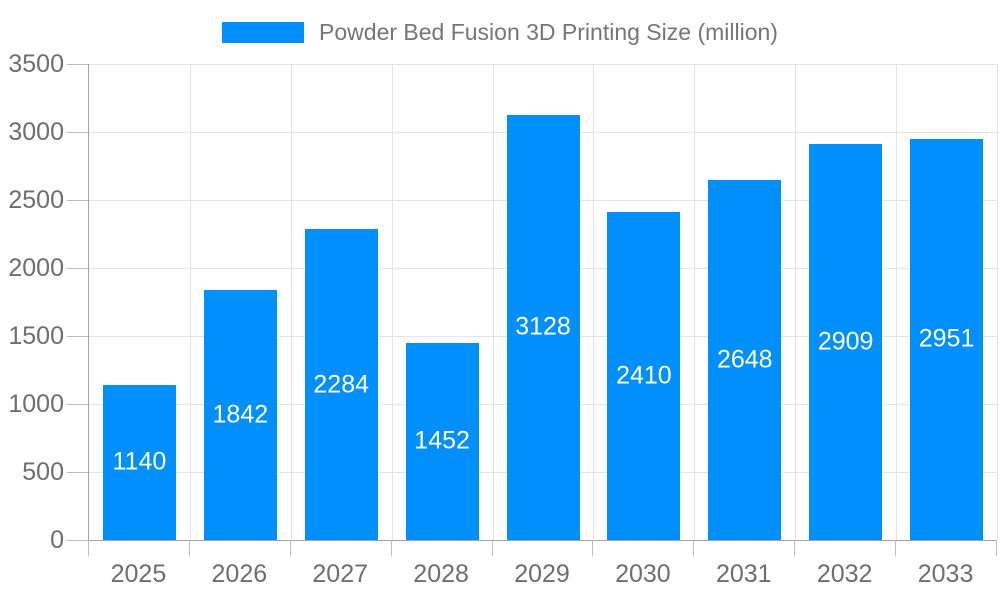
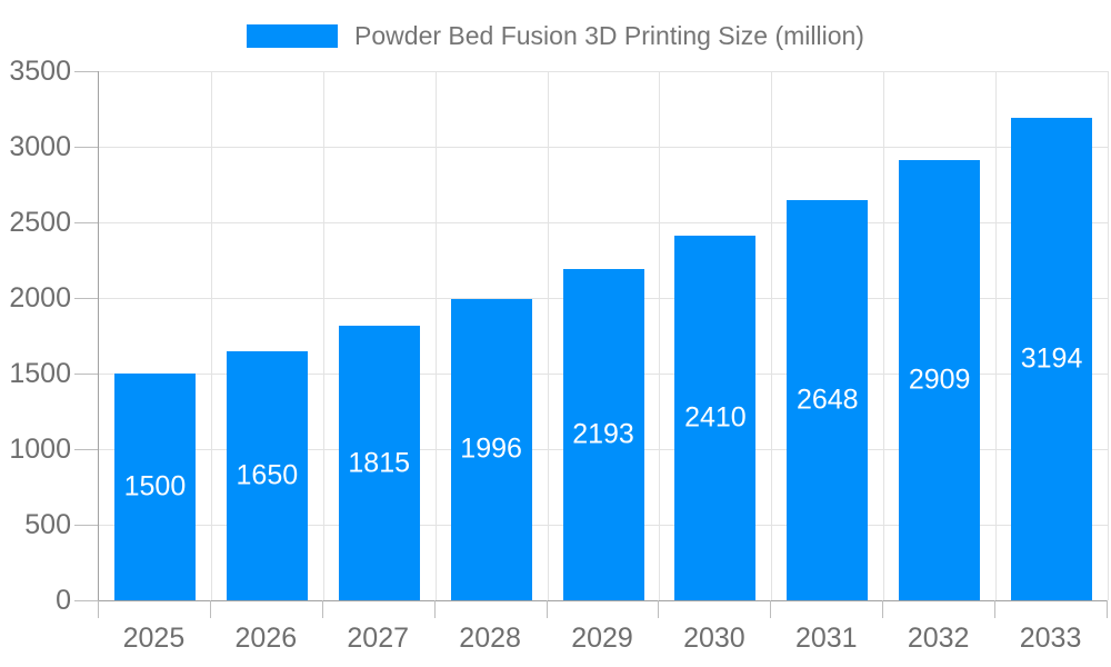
2025: 1140 -> 1500
2026: 1842 -> 1650
2027: 2284 -> 1815
2028: 1452 -> 1996
2029: 3128 -> 2193
2033: 2951 -> 3194
